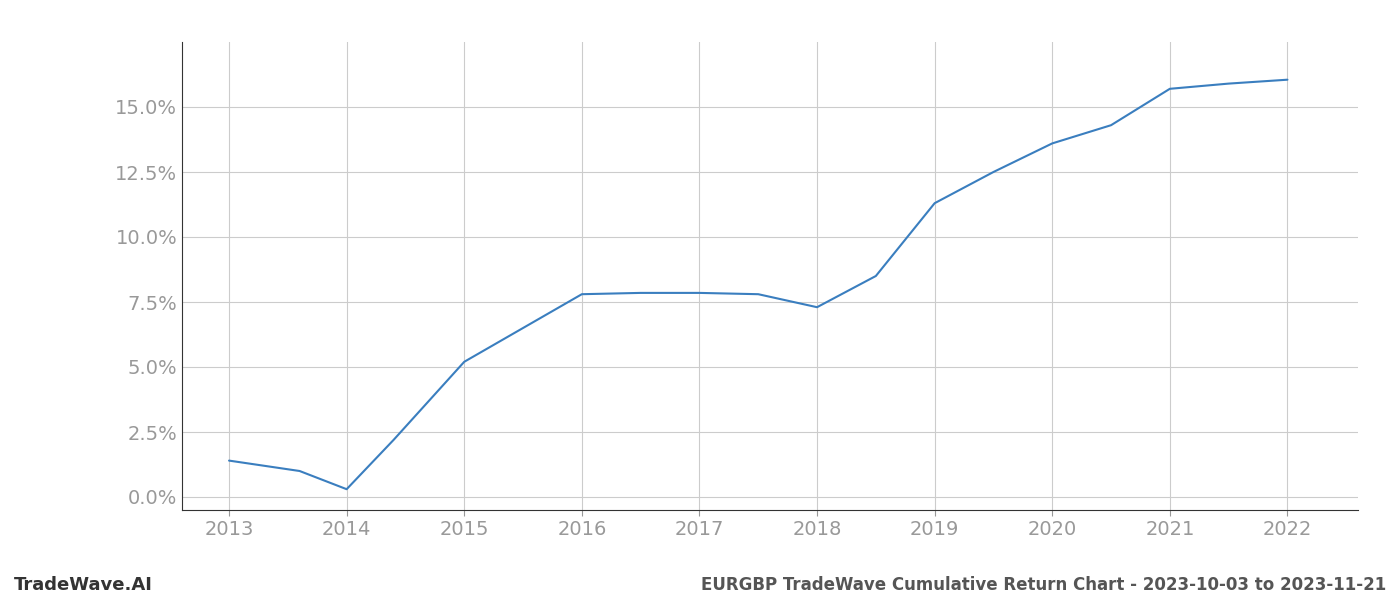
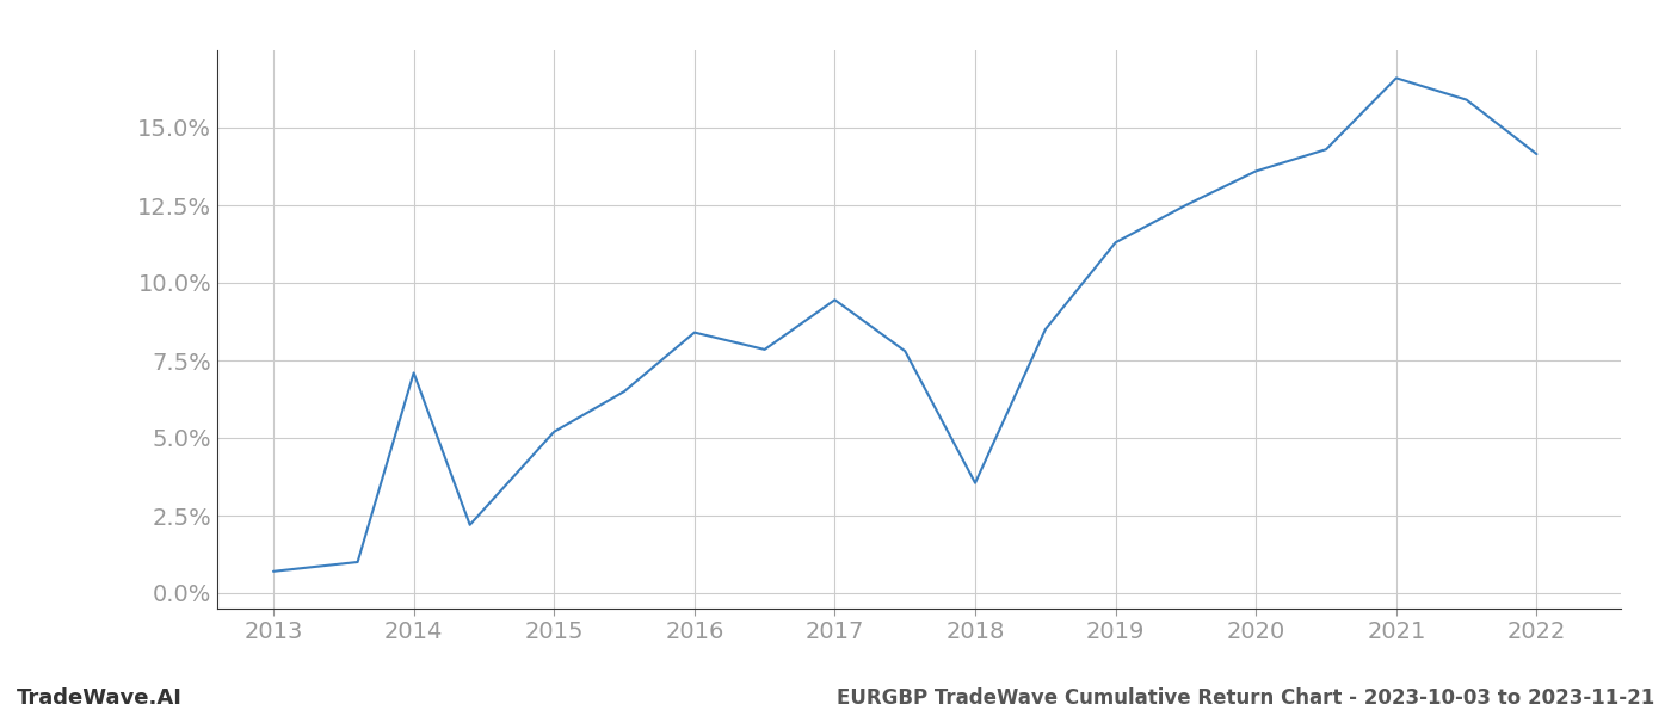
2013: 1.40% -> 0.70%
2014: 0.30% -> 7.10%
2016: 7.80% -> 8.40%
2017: 7.85% -> 9.45%
2018: 7.30% -> 3.55%
2021: 15.70% -> 16.60%
2022: 16.05% -> 14.15%
